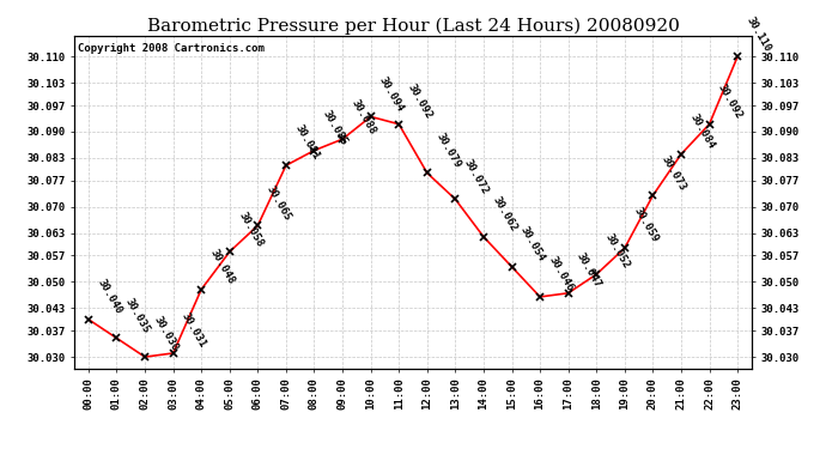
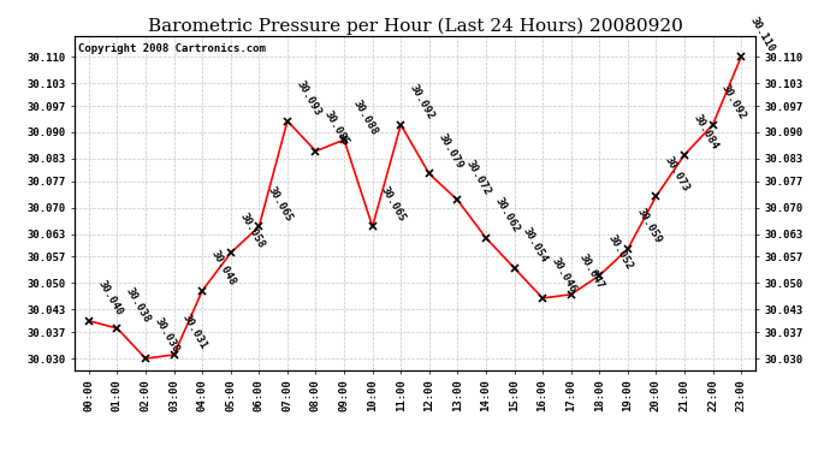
01:00: 30.035 -> 30.038
07:00: 30.081 -> 30.093
10:00: 30.094 -> 30.065
